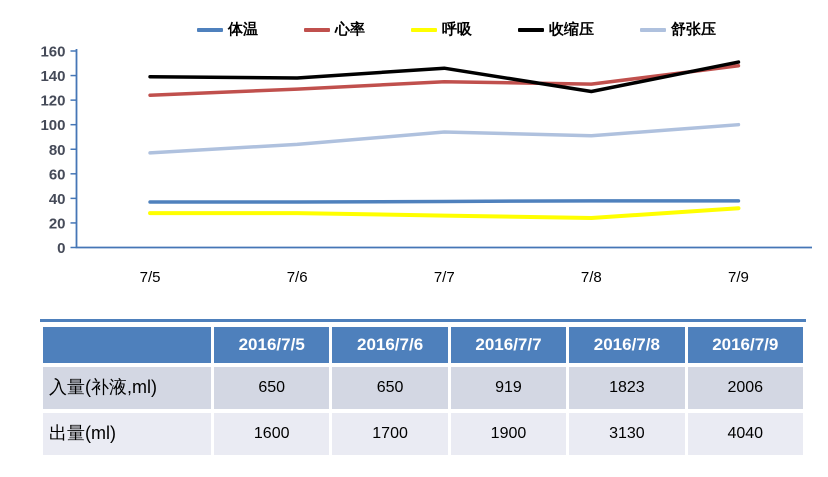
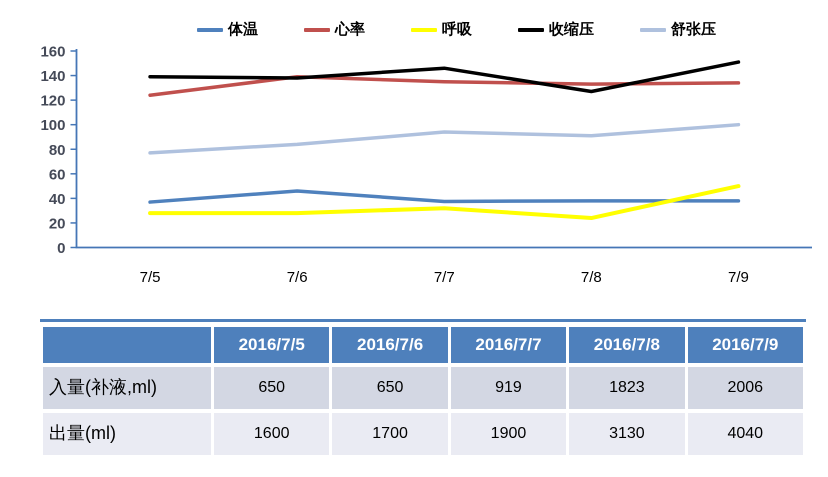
体温/7/6: 37 -> 46
心率/7/6: 129 -> 139
呼吸/7/7: 26 -> 32
心率/7/9: 148 -> 134
呼吸/7/9: 32 -> 50
